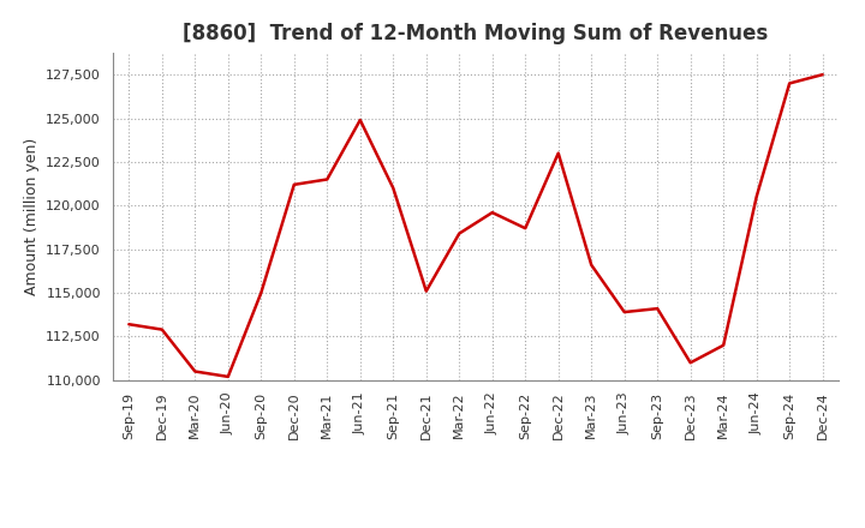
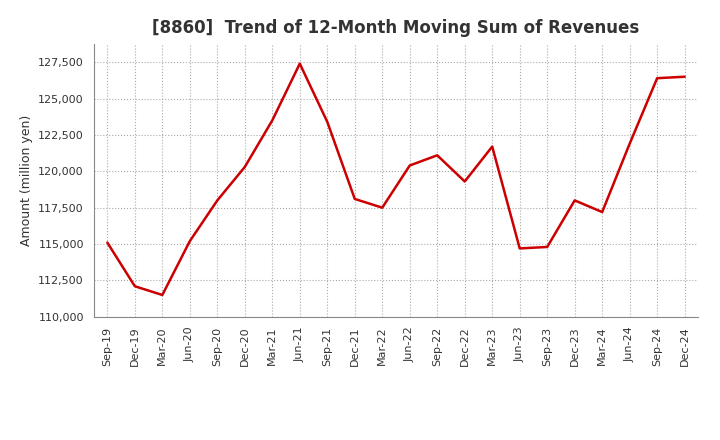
Sep-19: 113,200 -> 115,100
Dec-19: 112,900 -> 112,100
Mar-20: 110,500 -> 111,500
Jun-20: 110,200 -> 115,200
Sep-20: 115,000 -> 118,000
Dec-20: 121,200 -> 120,300
Mar-21: 121,500 -> 123,500
Jun-21: 124,900 -> 127,400
Sep-21: 121,000 -> 123,400
Dec-21: 115,100 -> 118,100
Mar-22: 118,400 -> 117,500
Jun-22: 119,600 -> 120,400
Sep-22: 118,700 -> 121,100
Dec-22: 123,000 -> 119,300
Mar-23: 116,600 -> 121,700
Jun-23: 113,900 -> 114,700
Sep-23: 114,100 -> 114,800
Dec-23: 111,000 -> 118,000
Mar-24: 112,000 -> 117,200
Jun-24: 120,500 -> 121,900
Sep-24: 127,000 -> 126,400
Dec-24: 127,500 -> 126,500
